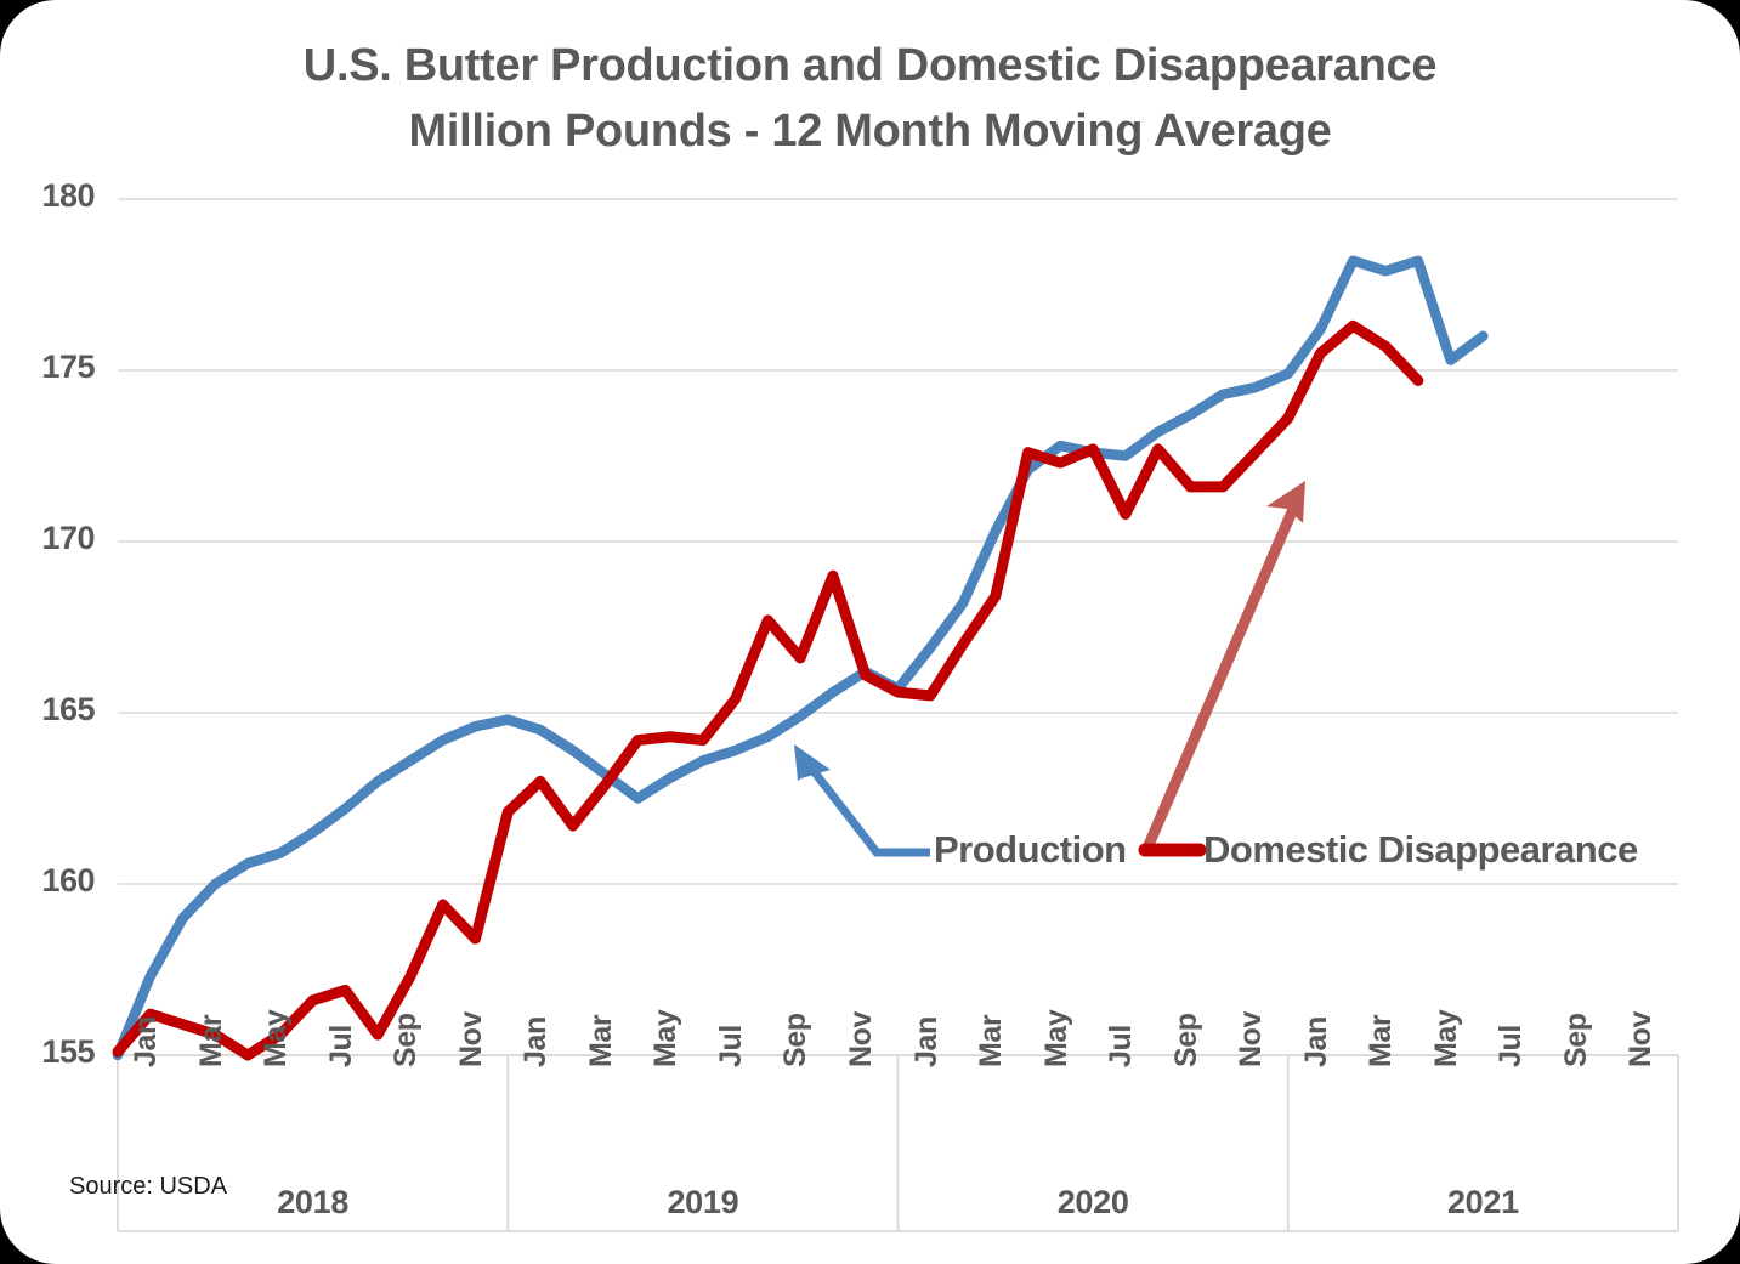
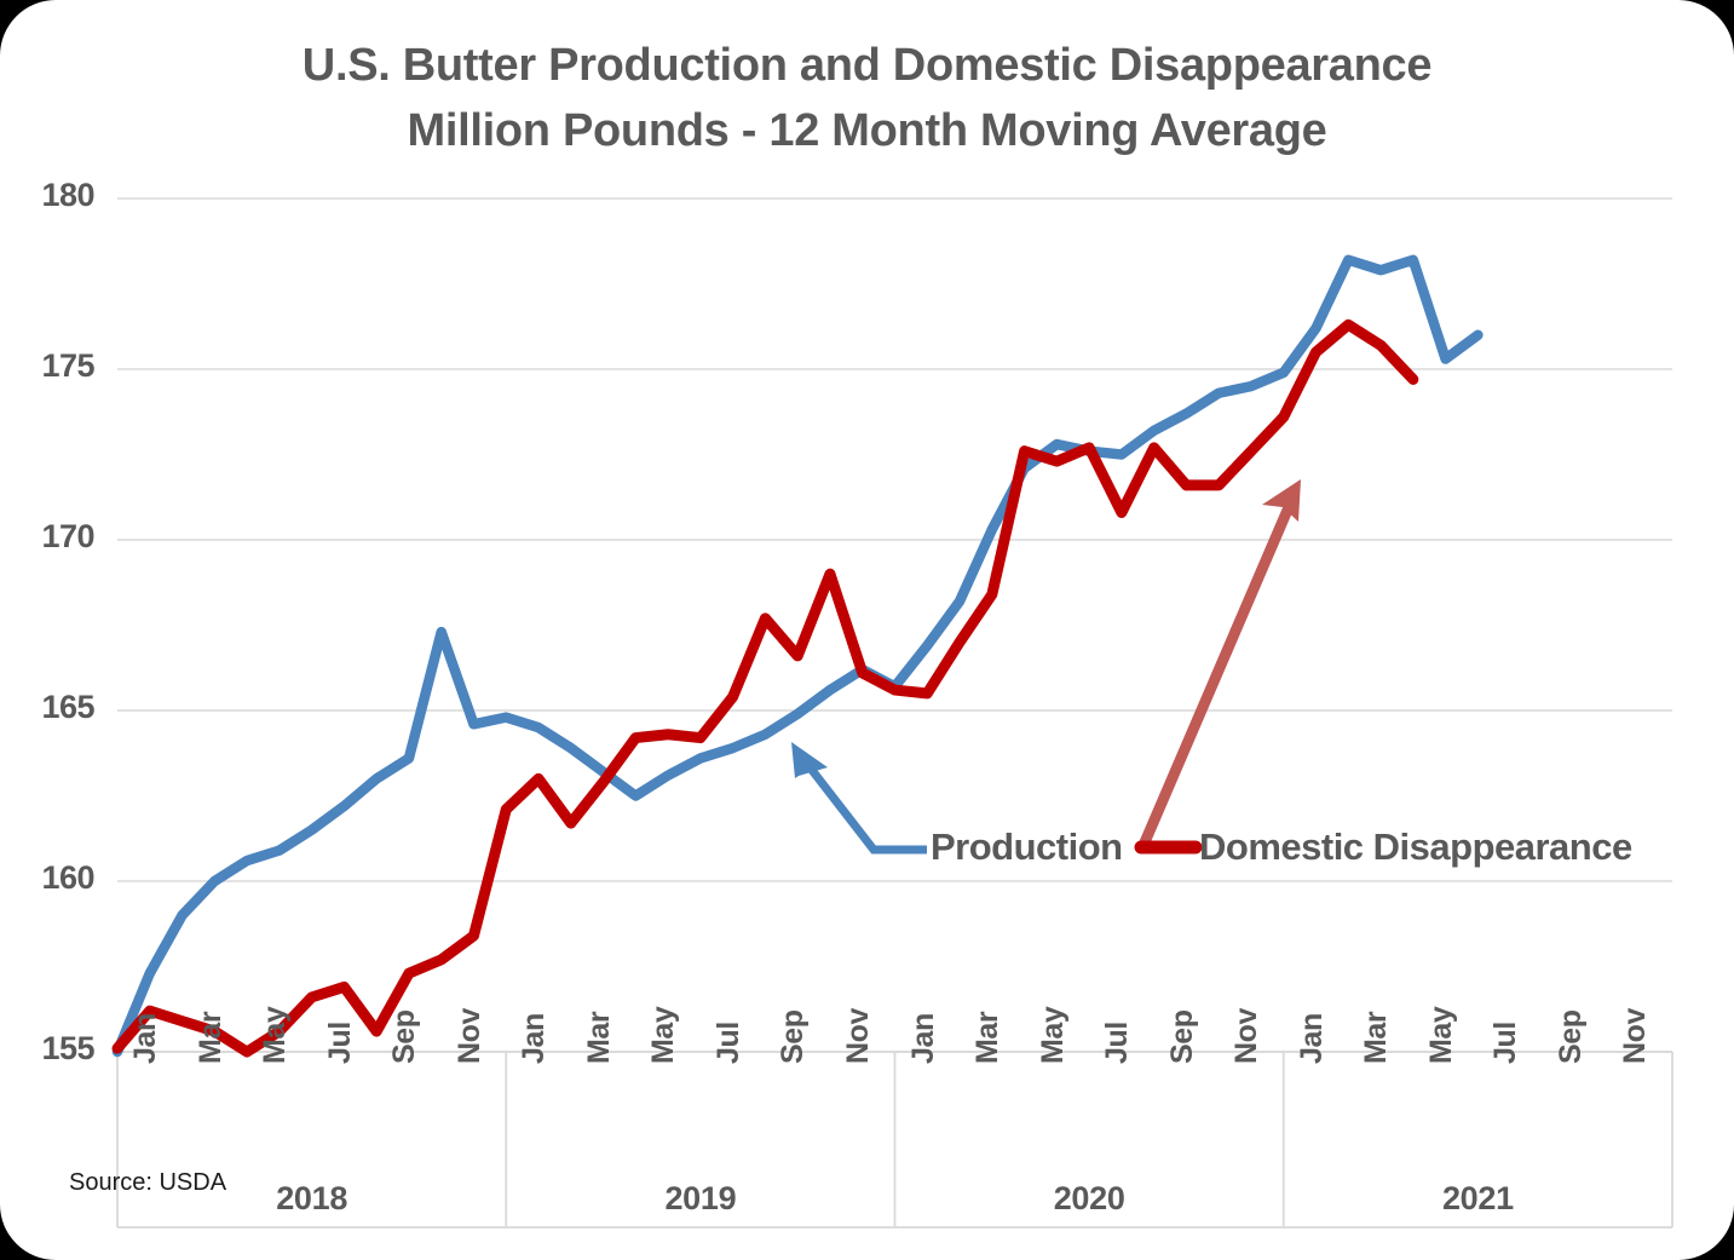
Production/Nov 2018: 164.2 -> 167.3
Domestic Disappearance/Nov 2018: 159.4 -> 157.7
